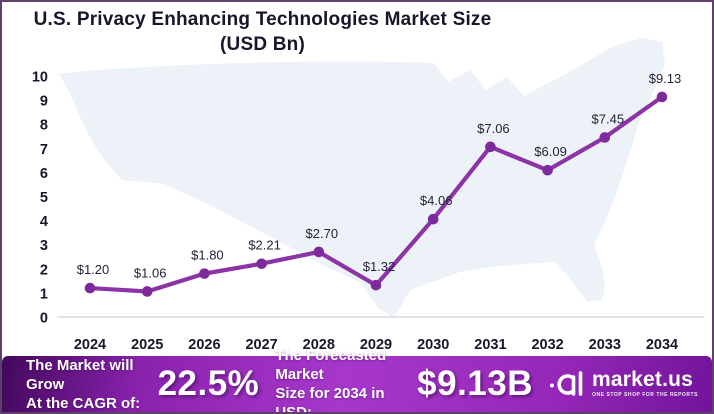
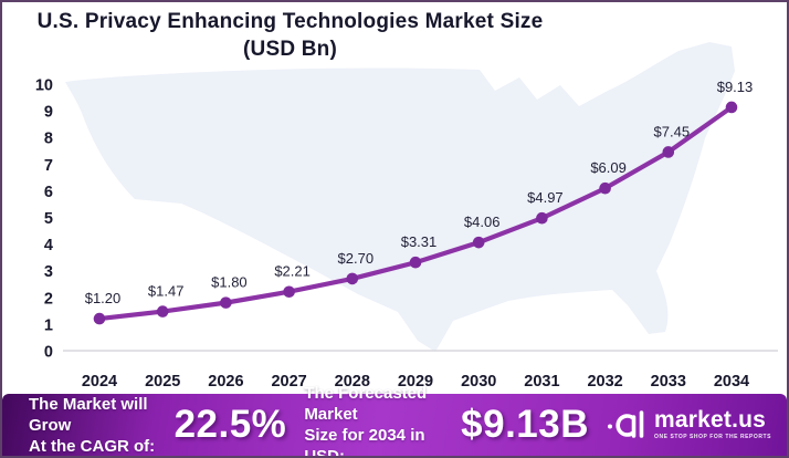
2025: $1.06 -> $1.47
2029: $1.32 -> $3.31
2031: $7.06 -> $4.97
